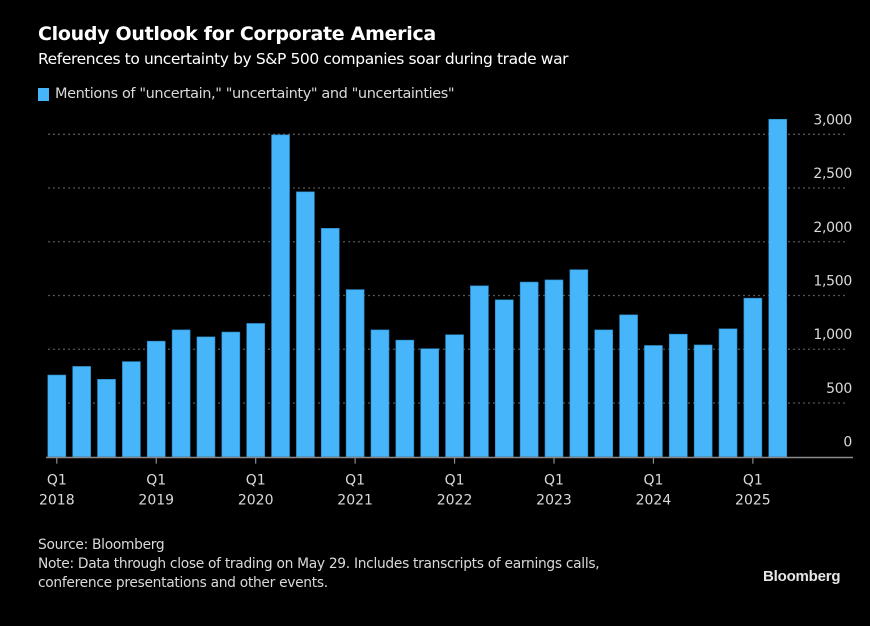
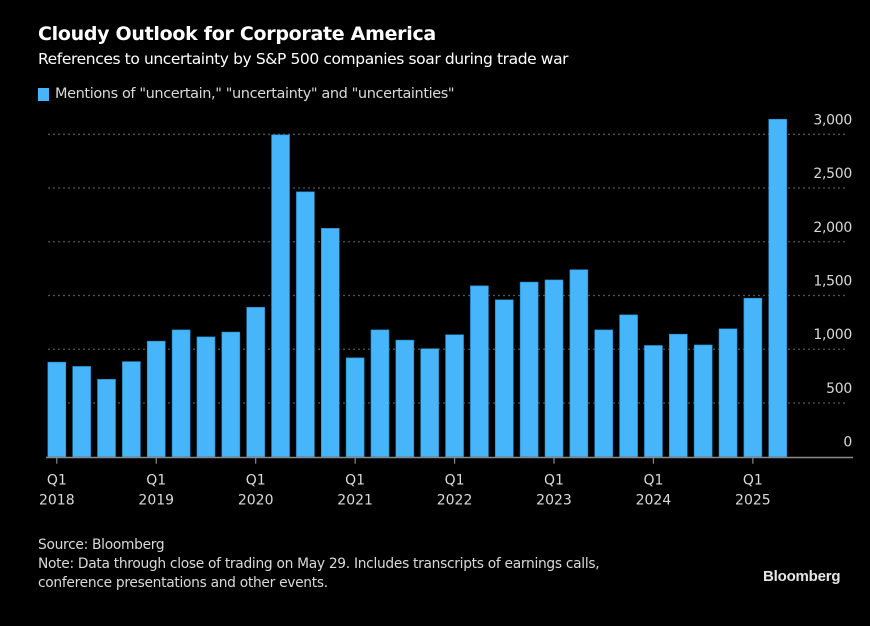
Q1 2018: 760 -> 880
Q1 2020: 1240 -> 1390
Q1 2021: 1560 -> 920
